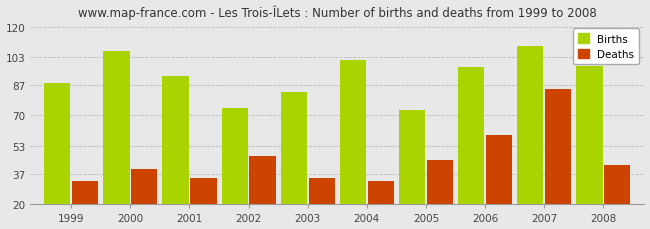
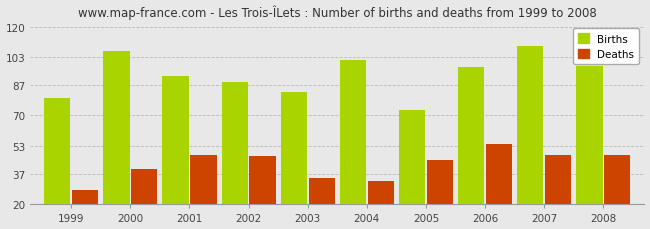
Births/1999: 88 -> 80
Deaths/1999: 33 -> 28
Deaths/2001: 35 -> 48
Births/2002: 74 -> 89
Deaths/2006: 59 -> 54
Deaths/2007: 85 -> 48
Deaths/2008: 42 -> 48
